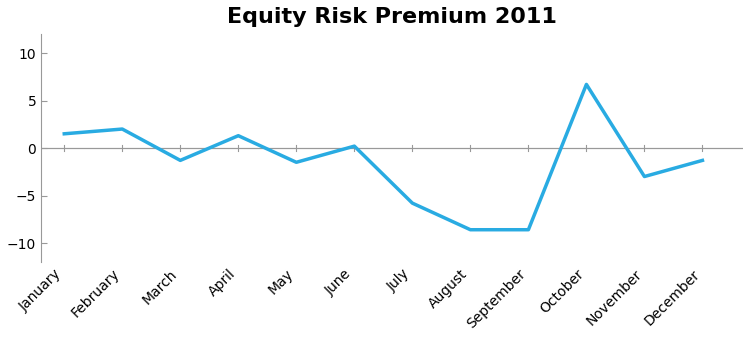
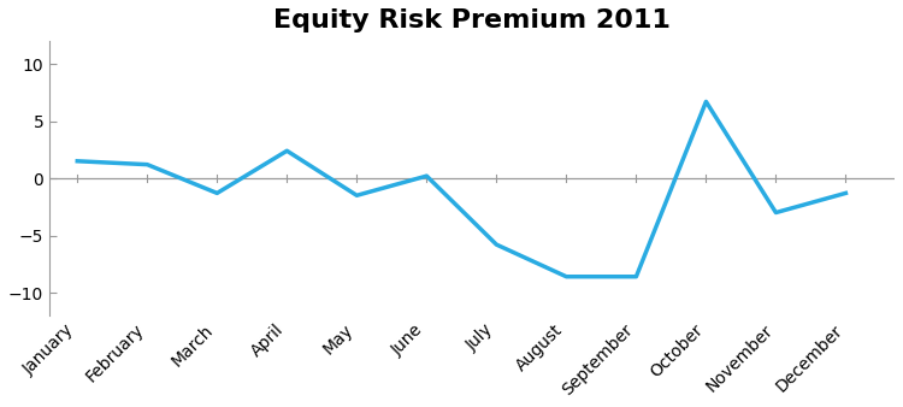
February: 2.0 -> 1.2
April: 1.3 -> 2.4
